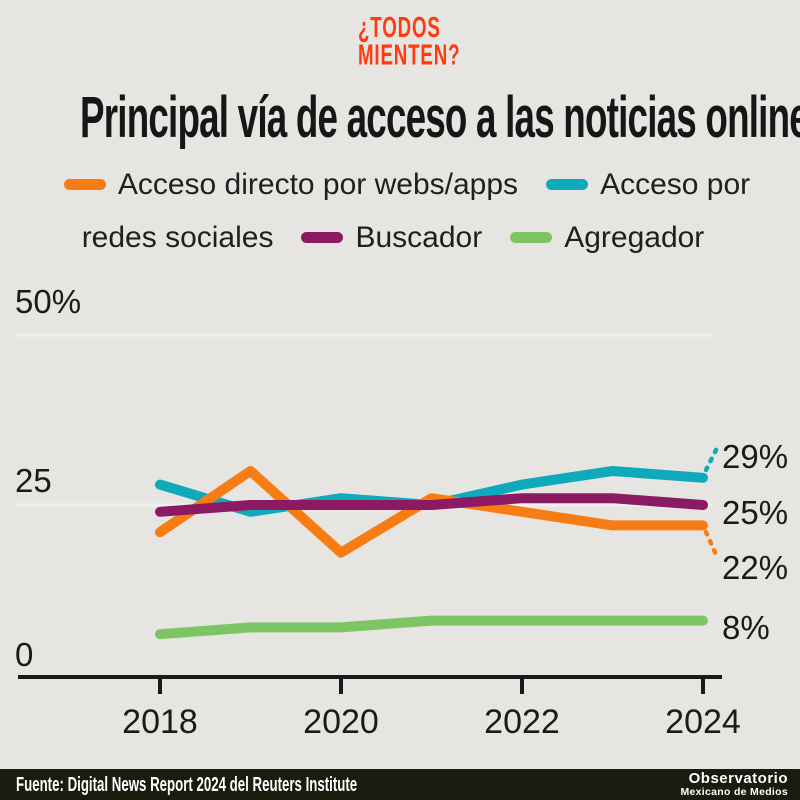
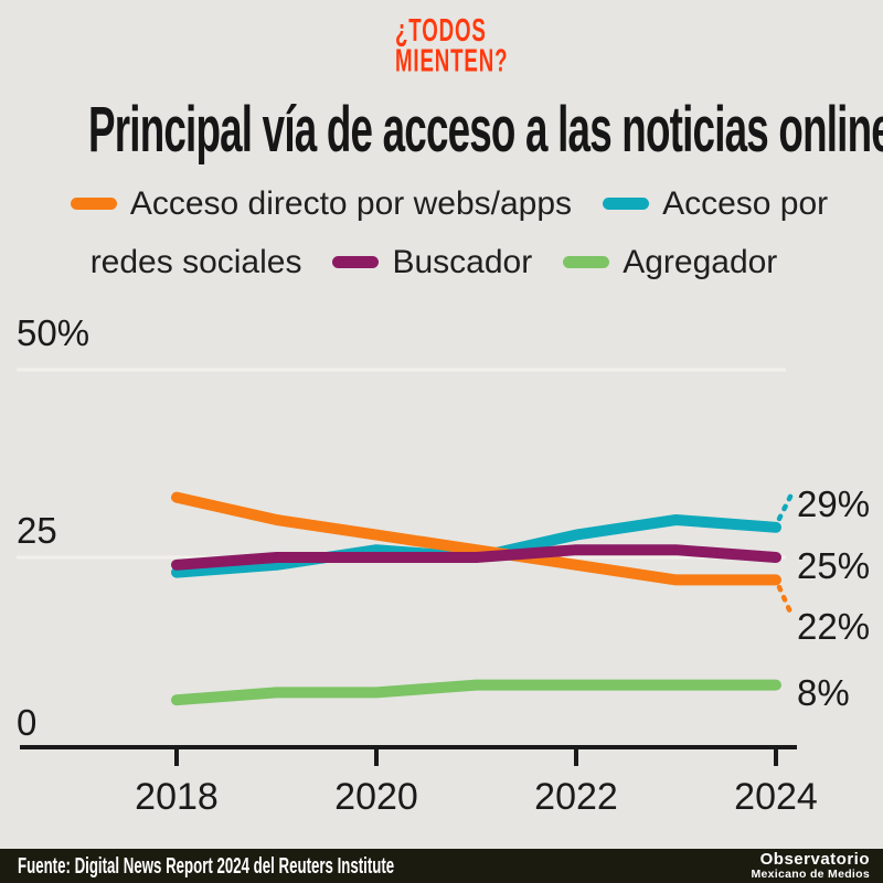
Acceso directo por webs/apps/2018: 21% -> 33%
Acceso por redes sociales/2018: 28% -> 23%
Acceso directo por webs/apps/2020: 18% -> 28%
